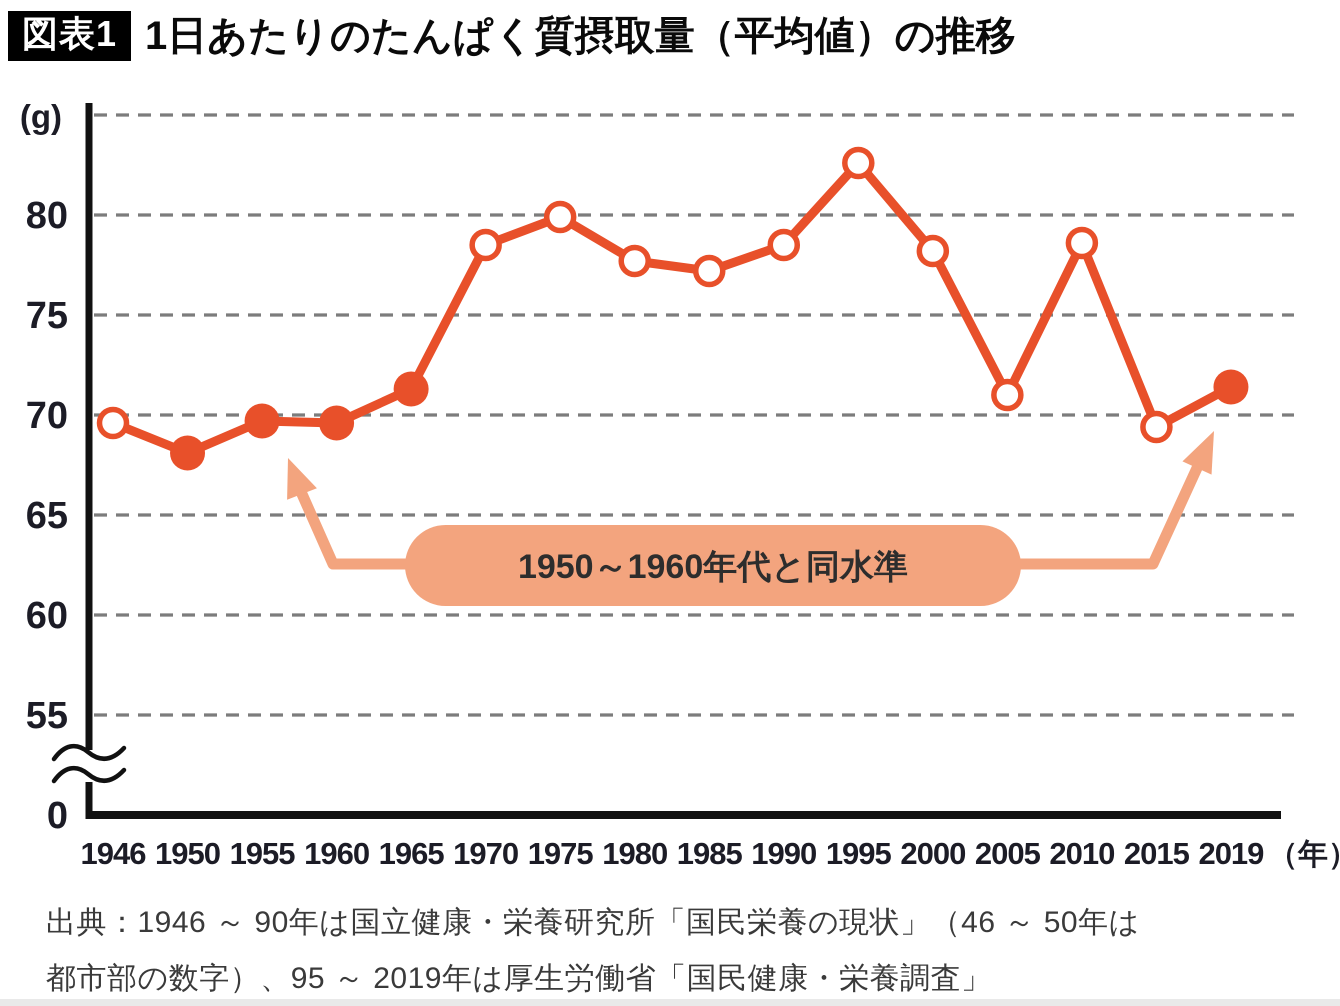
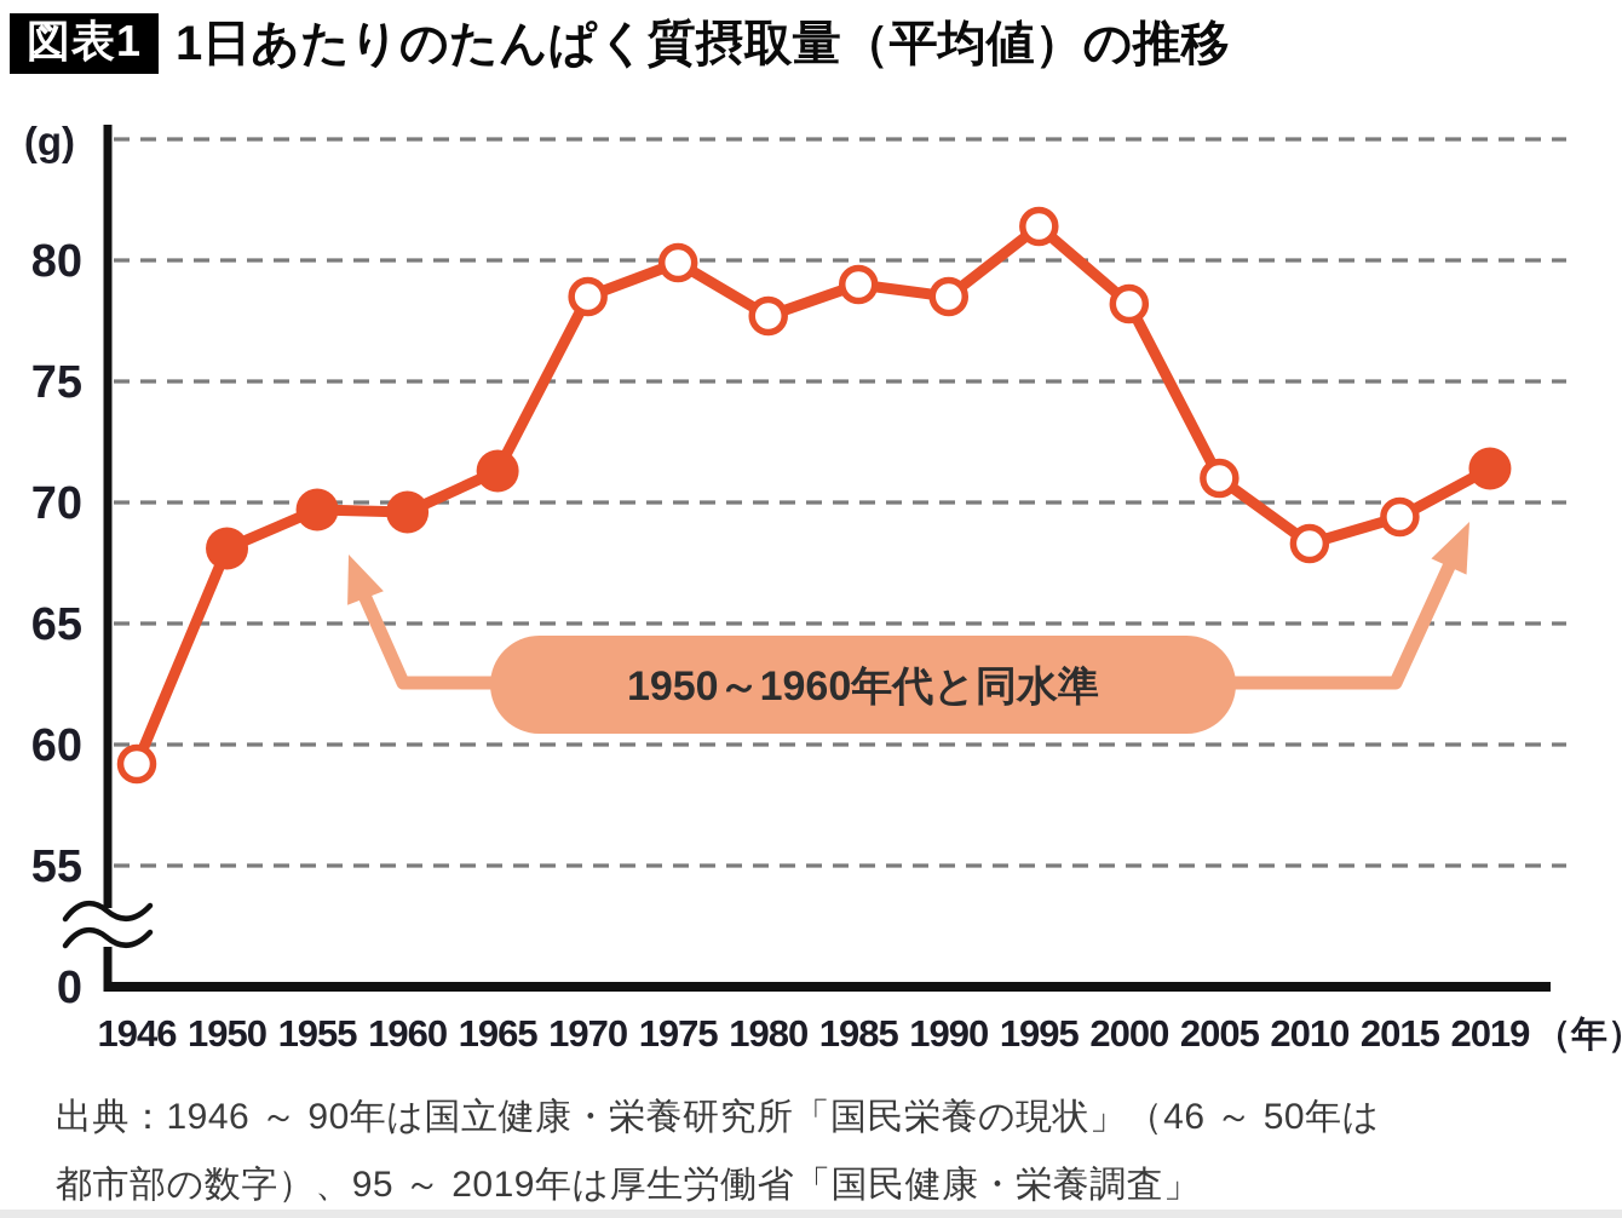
1946: 69.6 -> 59.2
1985: 77.2 -> 79.0
1995: 82.6 -> 81.4
2010: 78.6 -> 68.3
